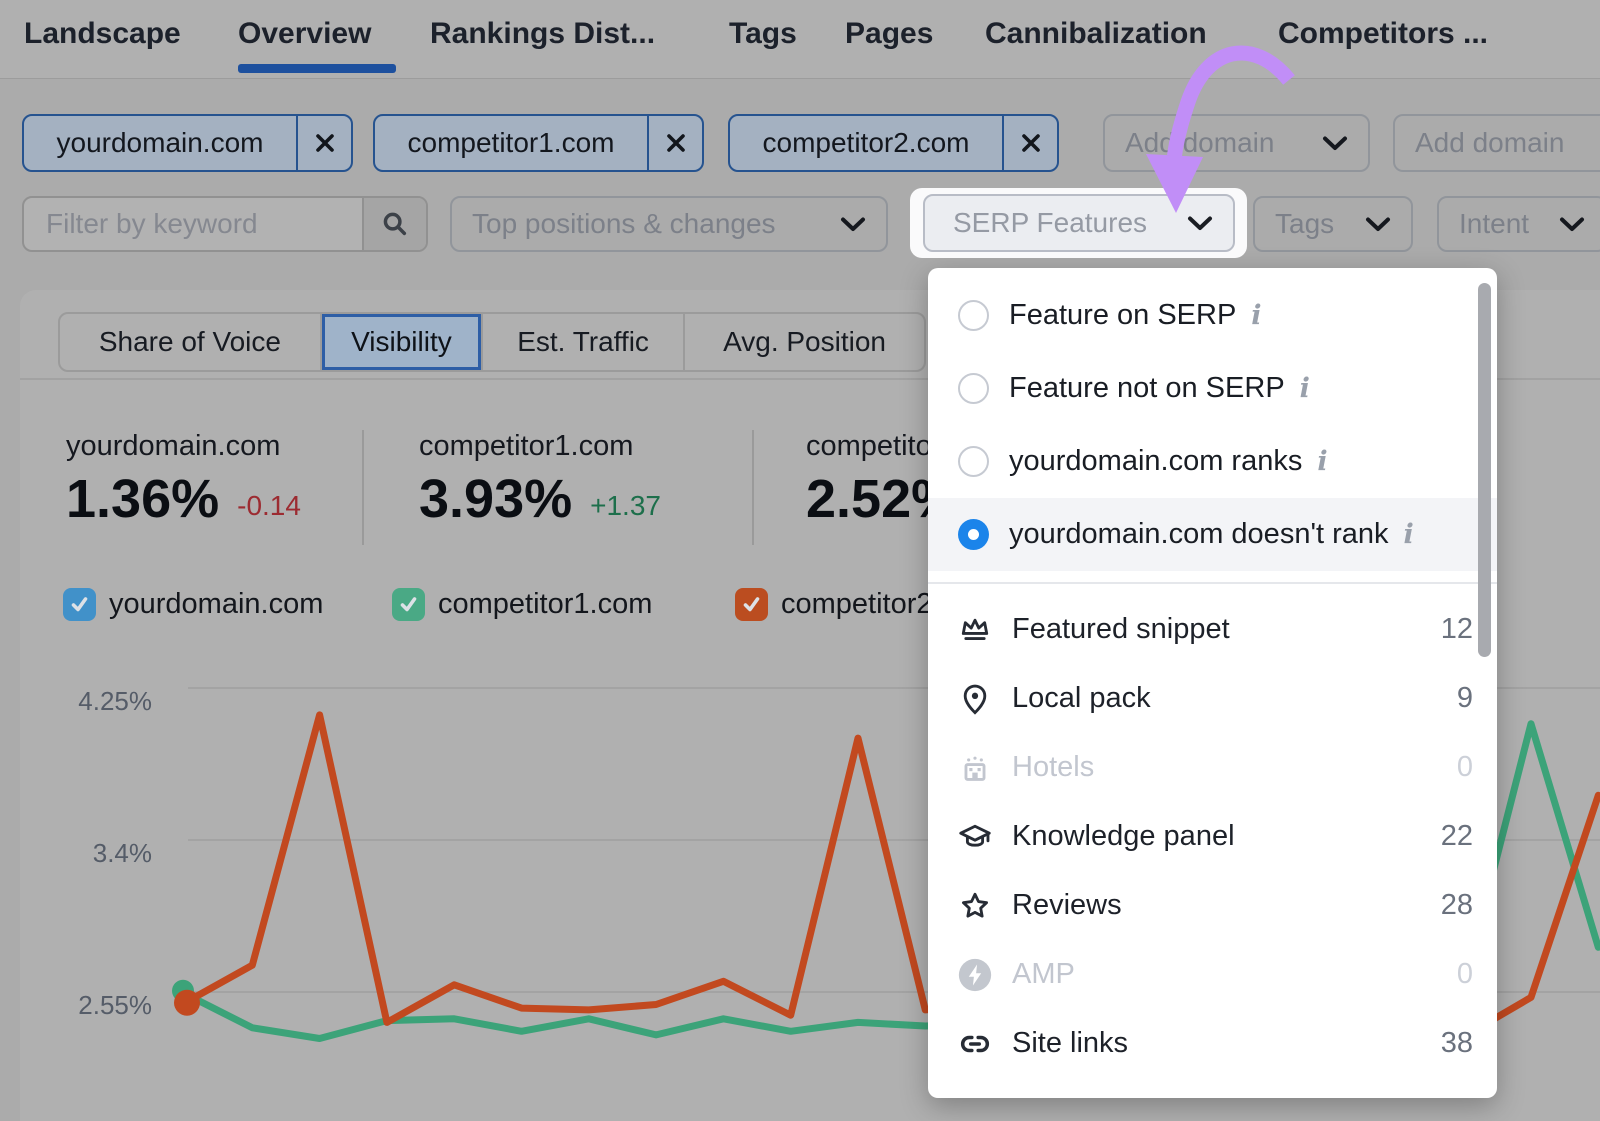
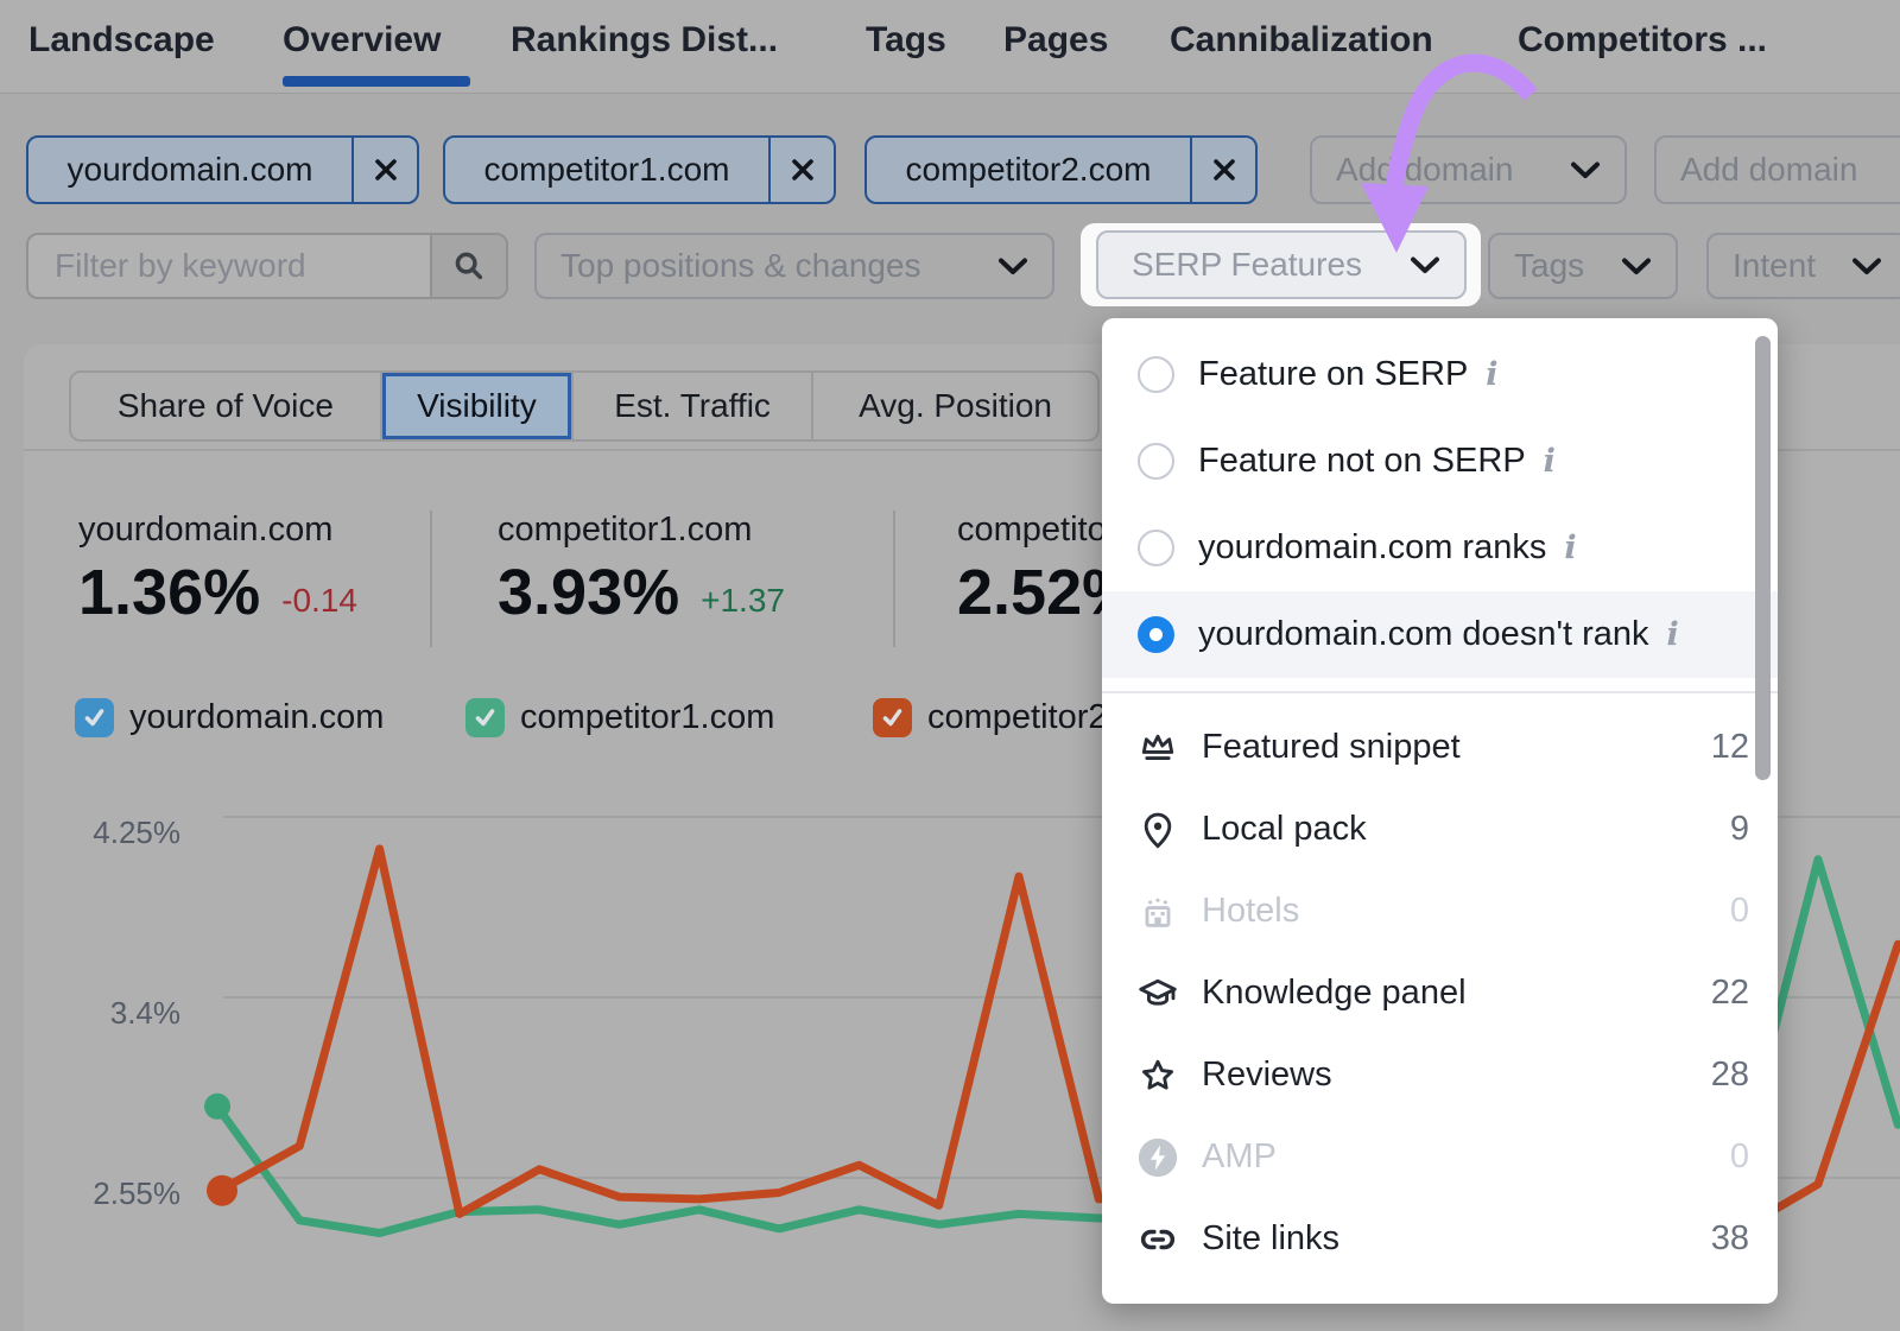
competitor1.com/0: 2.54% -> 2.87%
